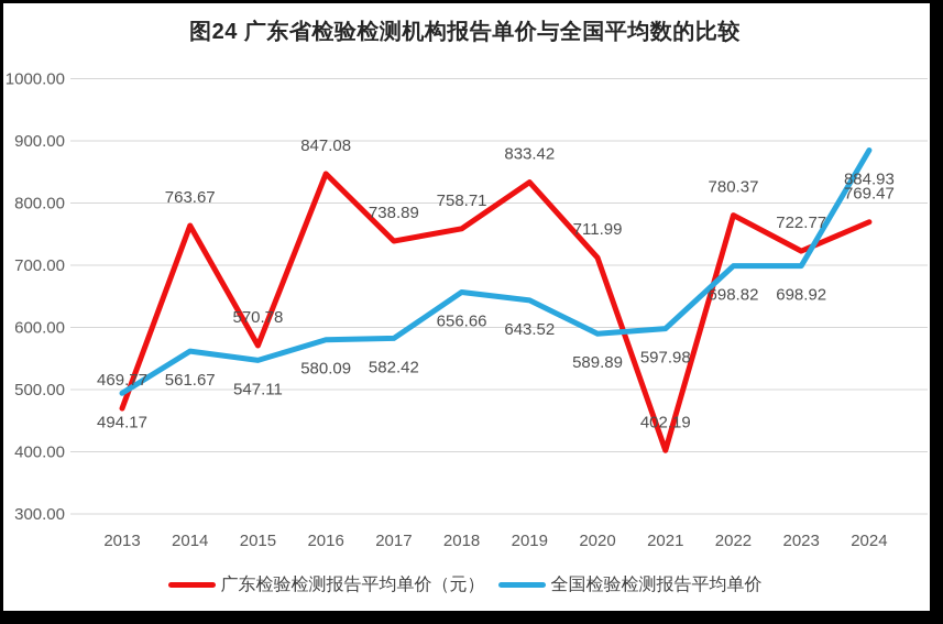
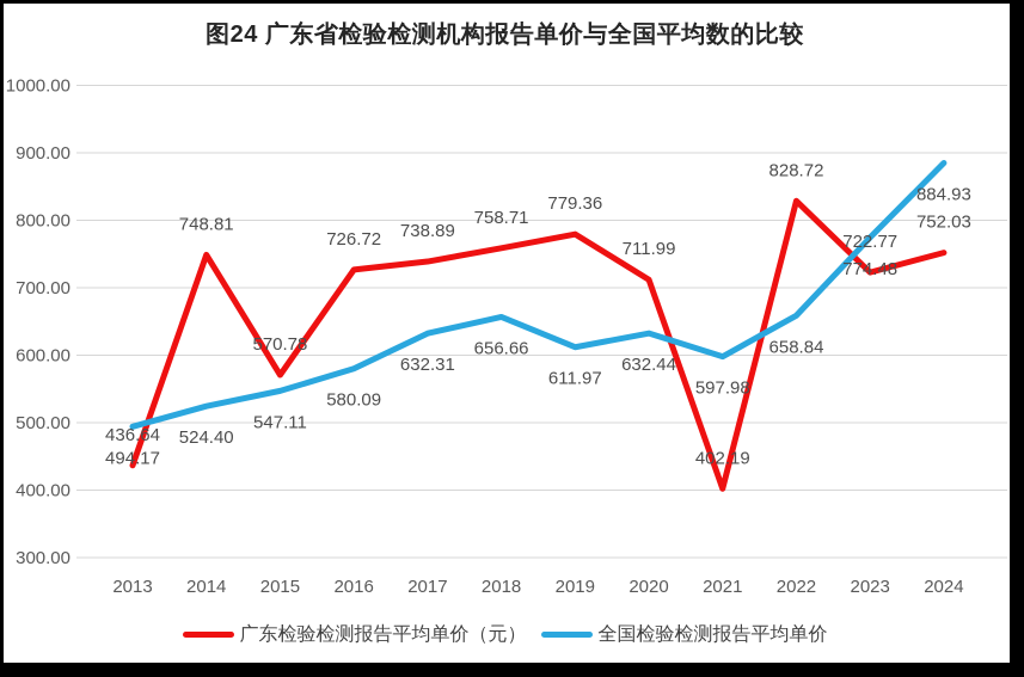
广东检验检测报告平均单价（元）/2013: 469.77 -> 436.64
广东检验检测报告平均单价（元）/2014: 763.67 -> 748.81
全国检验检测报告平均单价/2014: 561.67 -> 524.40
广东检验检测报告平均单价（元）/2016: 847.08 -> 726.72
全国检验检测报告平均单价/2017: 582.42 -> 632.31
广东检验检测报告平均单价（元）/2019: 833.42 -> 779.36
全国检验检测报告平均单价/2019: 643.52 -> 611.97
全国检验检测报告平均单价/2020: 589.89 -> 632.44
广东检验检测报告平均单价（元）/2022: 780.37 -> 828.72
全国检验检测报告平均单价/2022: 698.82 -> 658.84
全国检验检测报告平均单价/2023: 698.92 -> 774.48
广东检验检测报告平均单价（元）/2024: 769.47 -> 752.03
